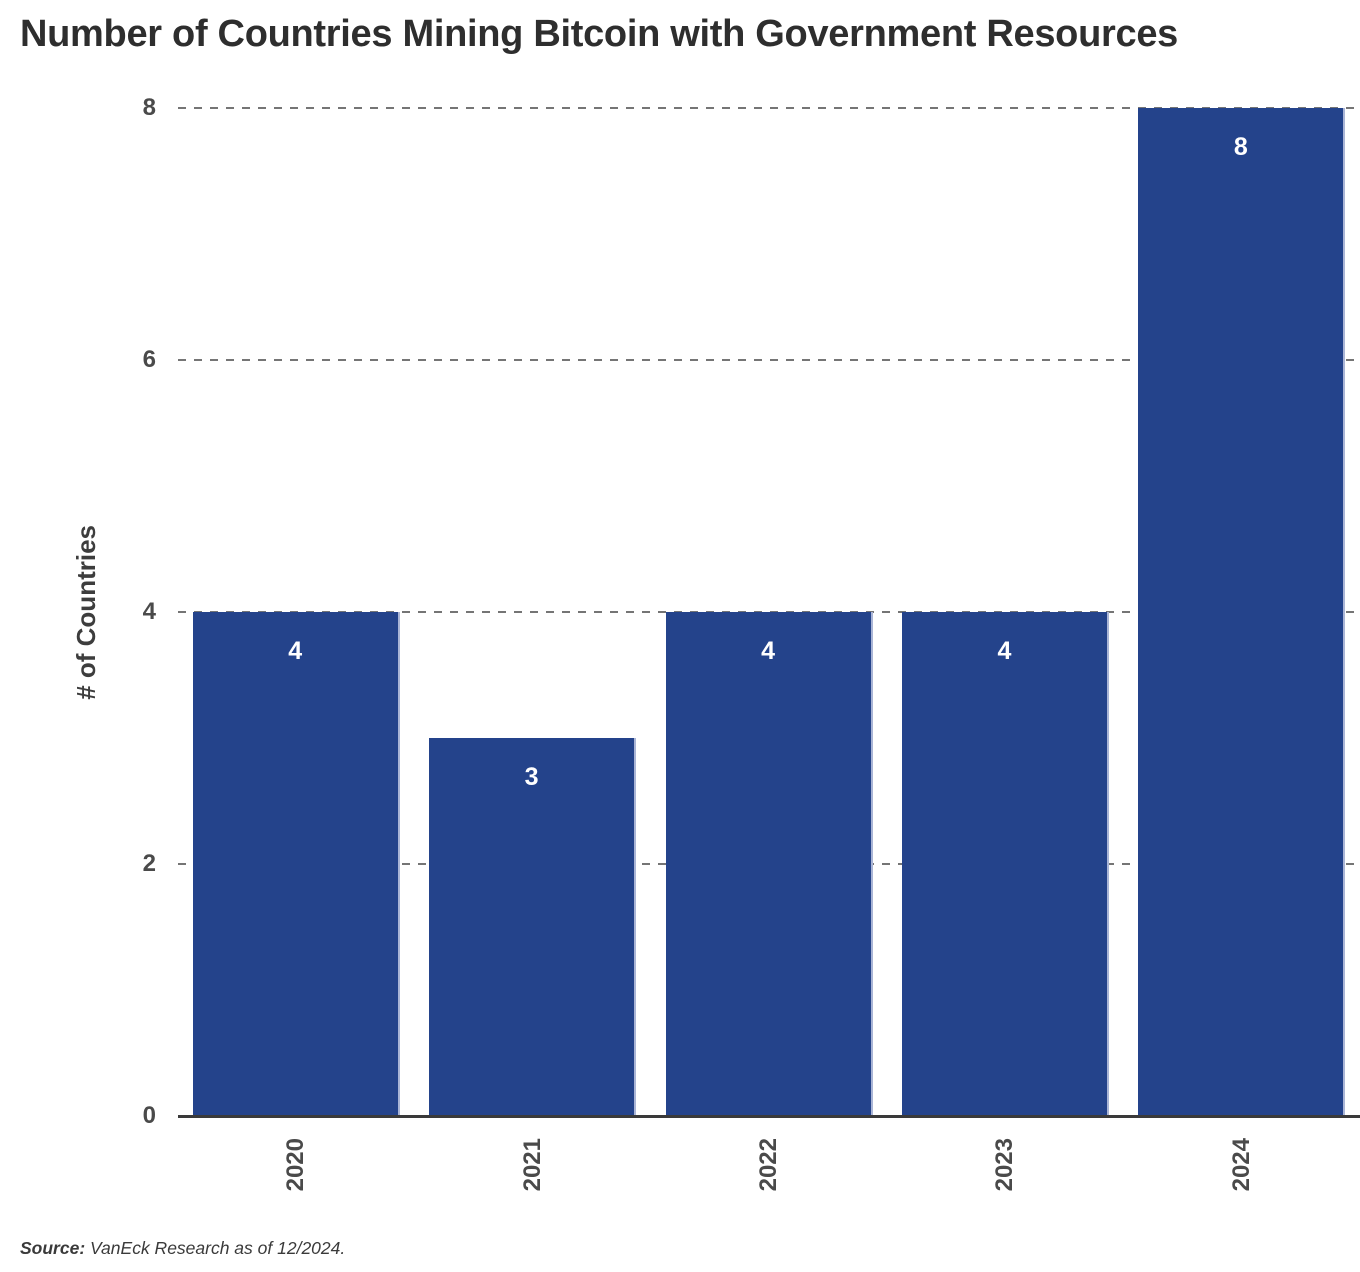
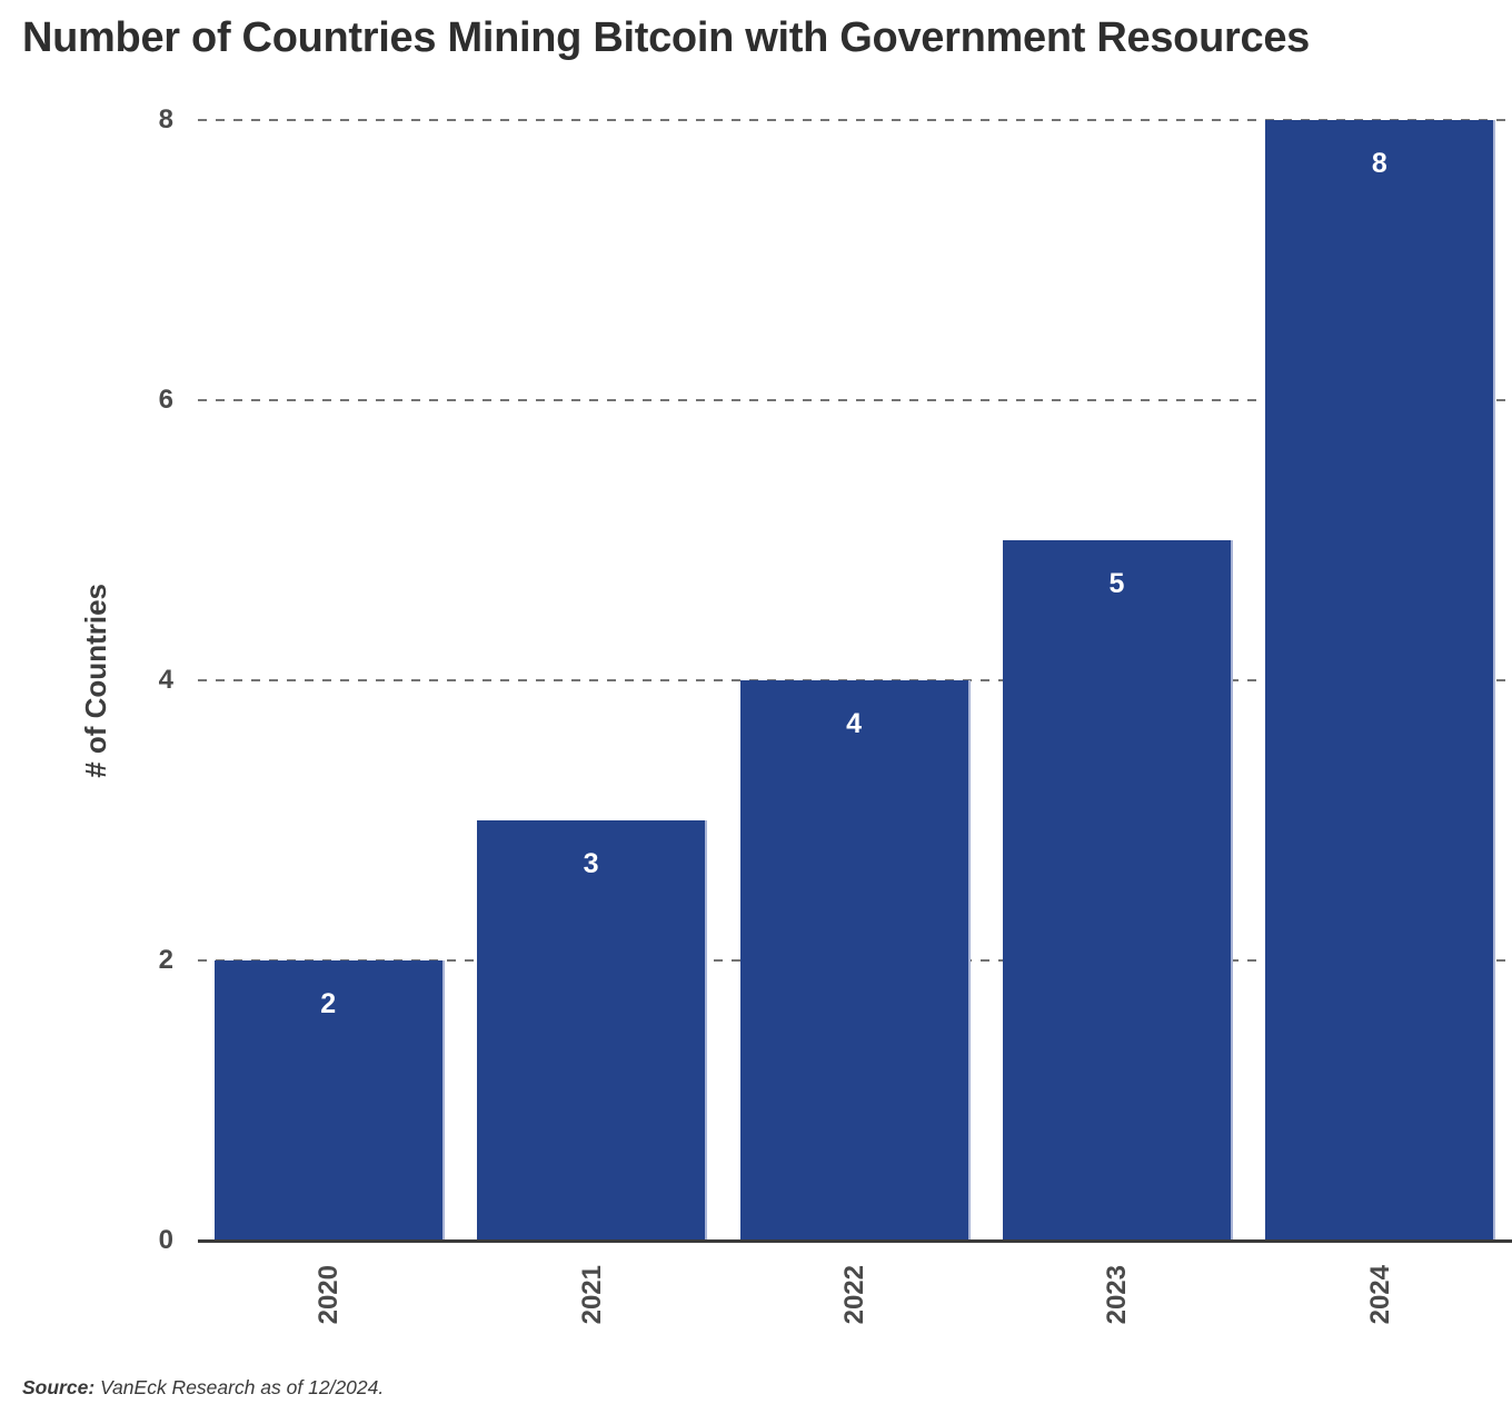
2020: 4 -> 2
2023: 4 -> 5
